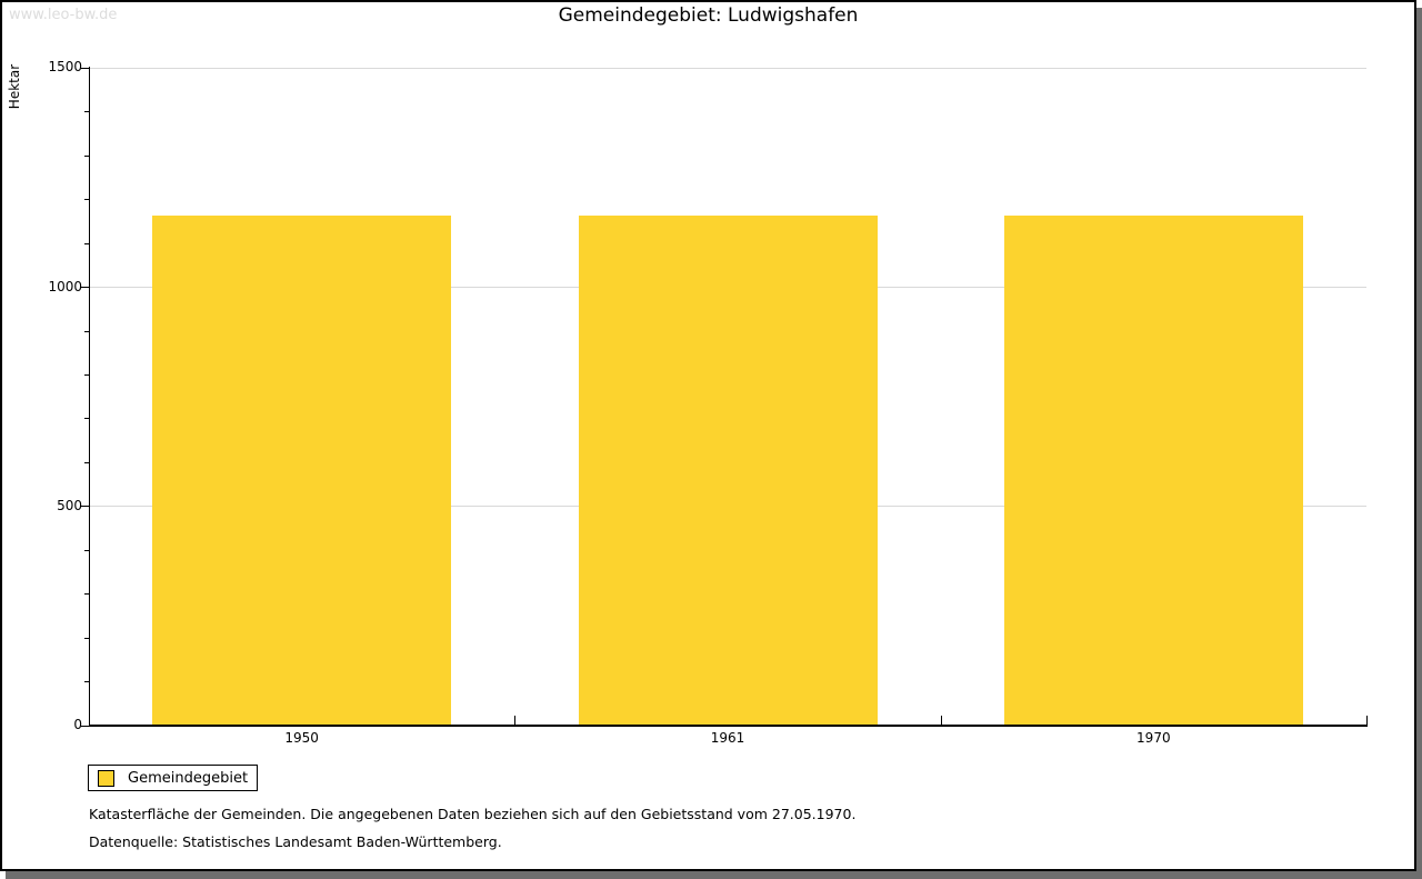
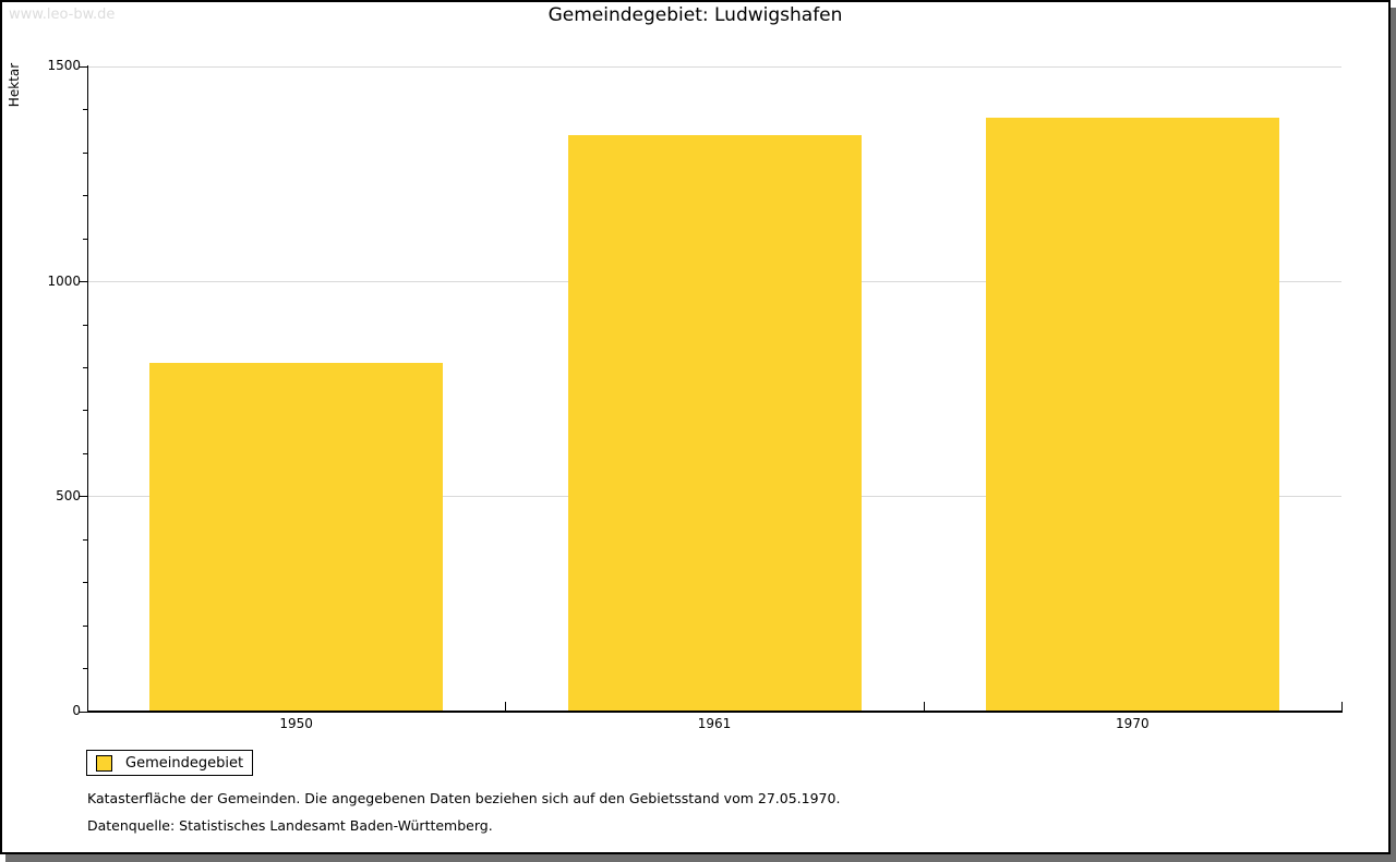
1950: 1160 -> 810
1961: 1160 -> 1340
1970: 1160 -> 1380
